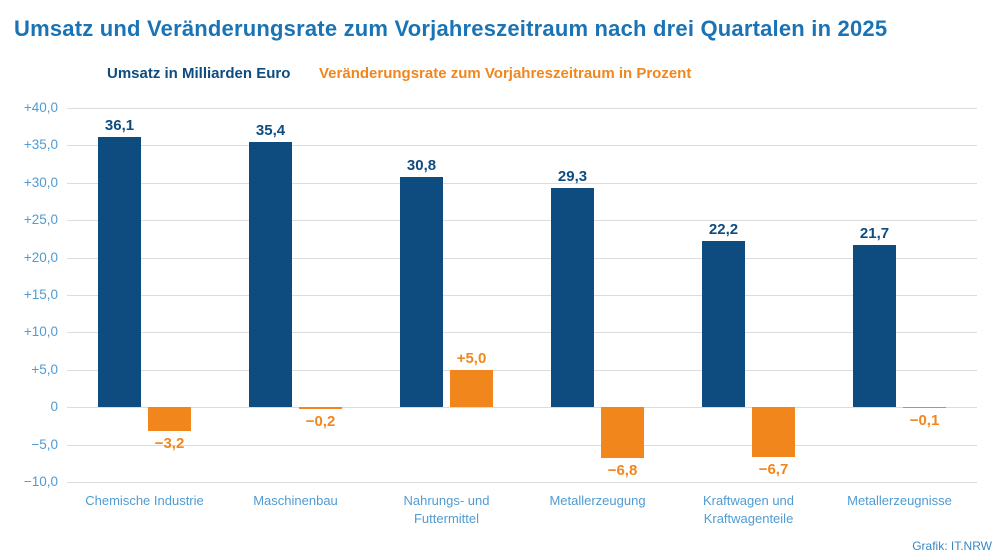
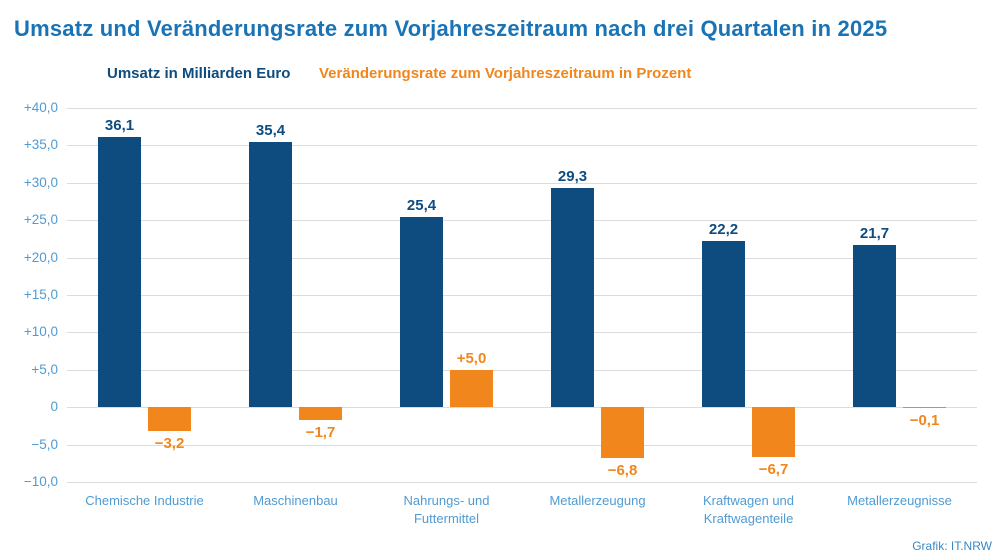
Veränderungsrate zum Vorjahreszeitraum in Prozent/Maschinenbau: −0,2 -> −1,7
Umsatz in Milliarden Euro/Nahrungs- und Futtermittel: 30,8 -> 25,4
